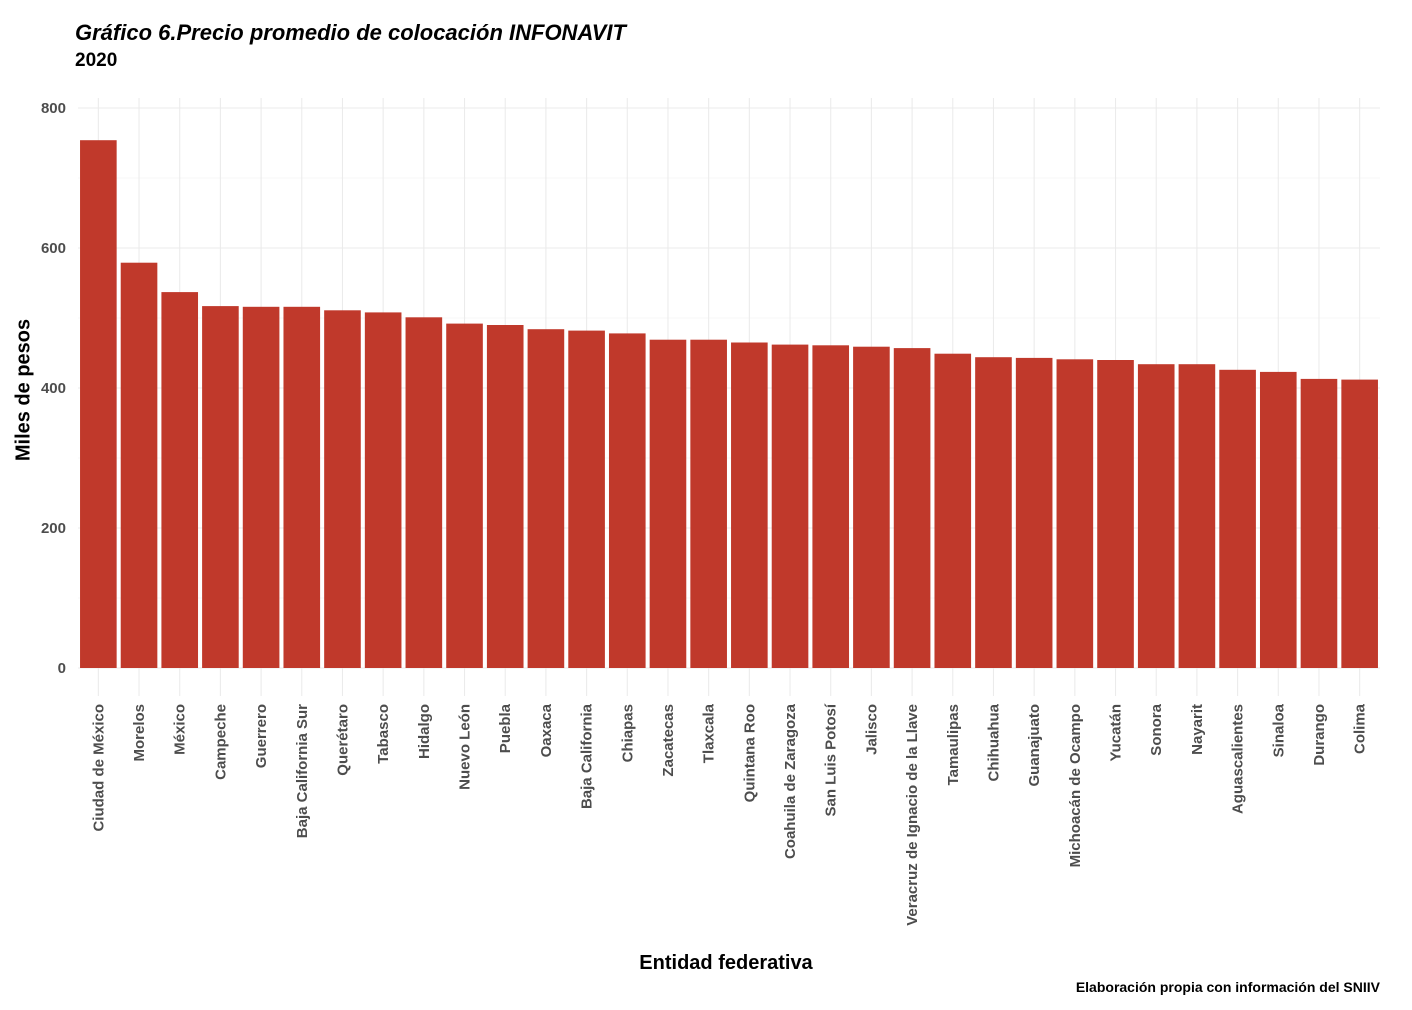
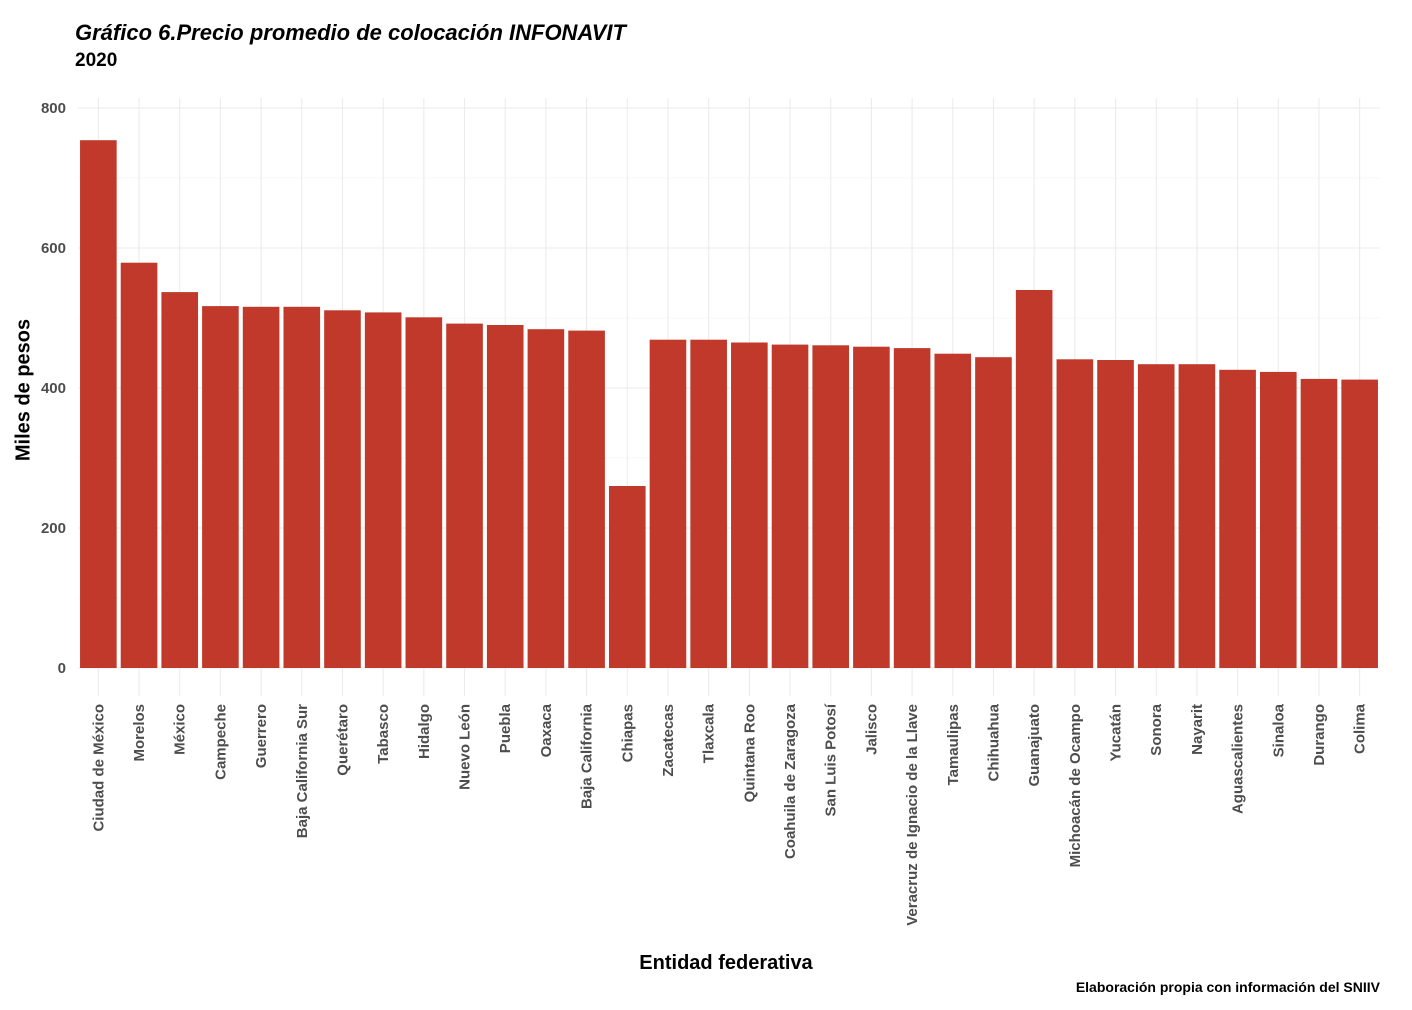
Chiapas: 480 -> 260
Guanajuato: 440 -> 540
